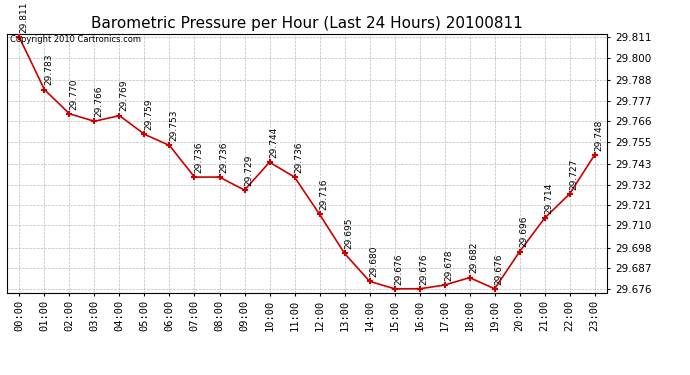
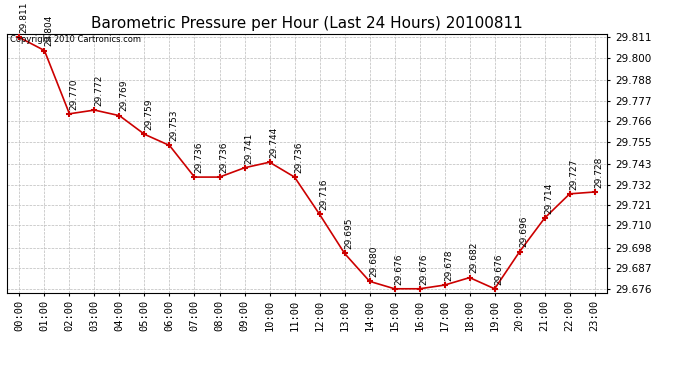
01:00: 29.783 -> 29.804
03:00: 29.766 -> 29.772
09:00: 29.729 -> 29.741
23:00: 29.748 -> 29.728
